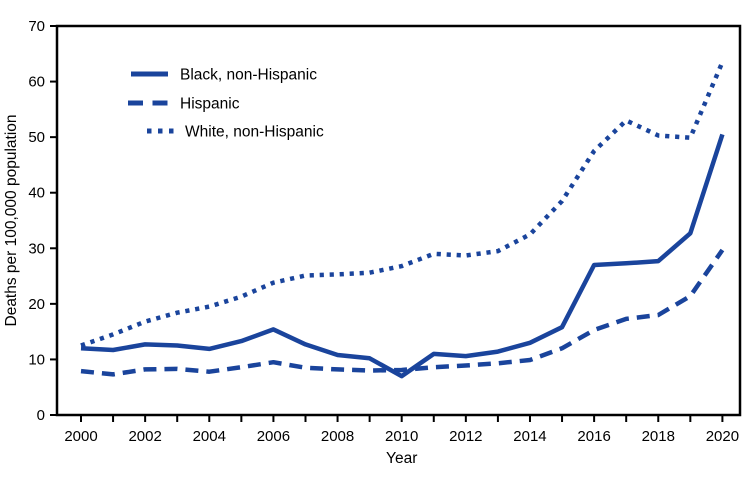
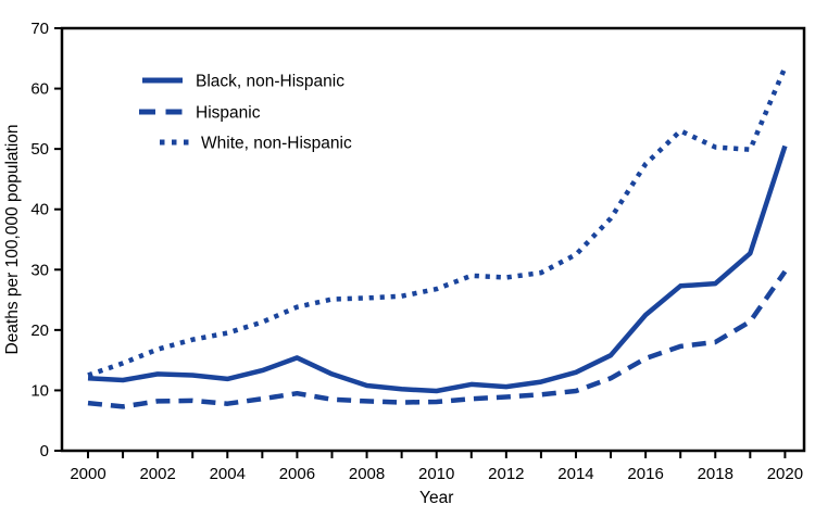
Black, non-Hispanic/2010: 7 -> 10
Black, non-Hispanic/2016: 27 -> 22
